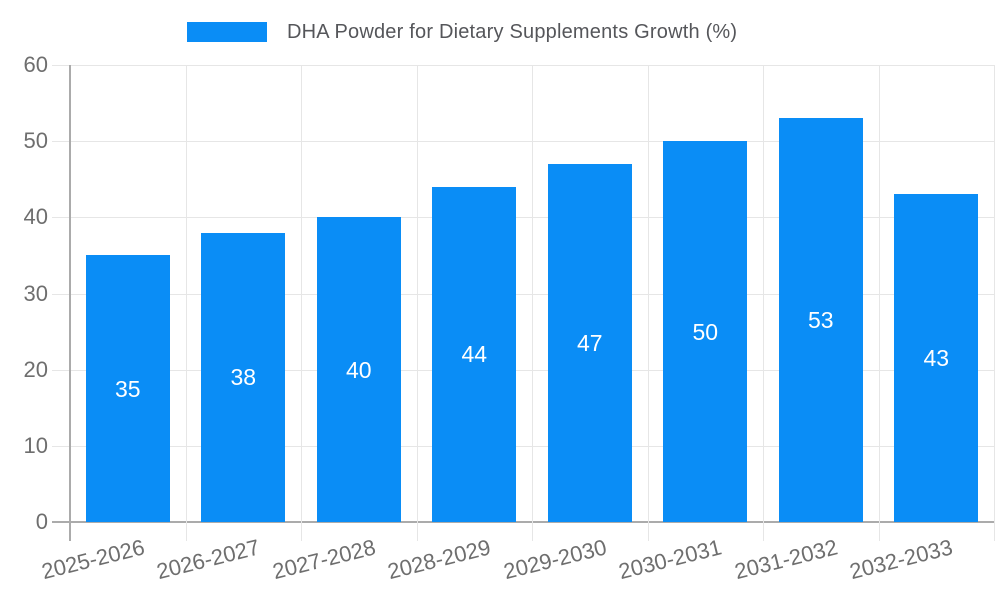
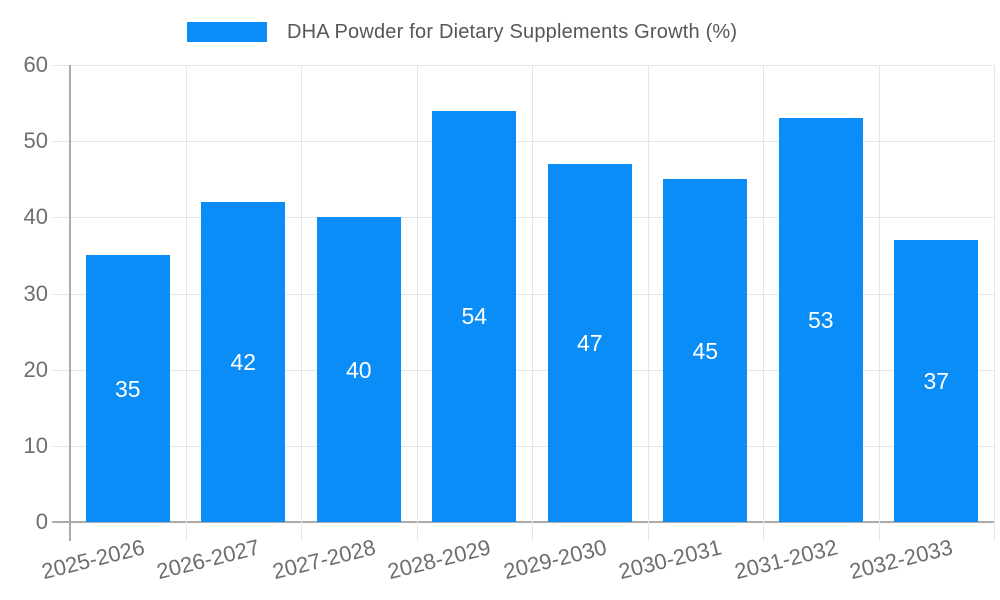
2026-2027: 38 -> 42
2028-2029: 44 -> 54
2030-2031: 50 -> 45
2032-2033: 43 -> 37
